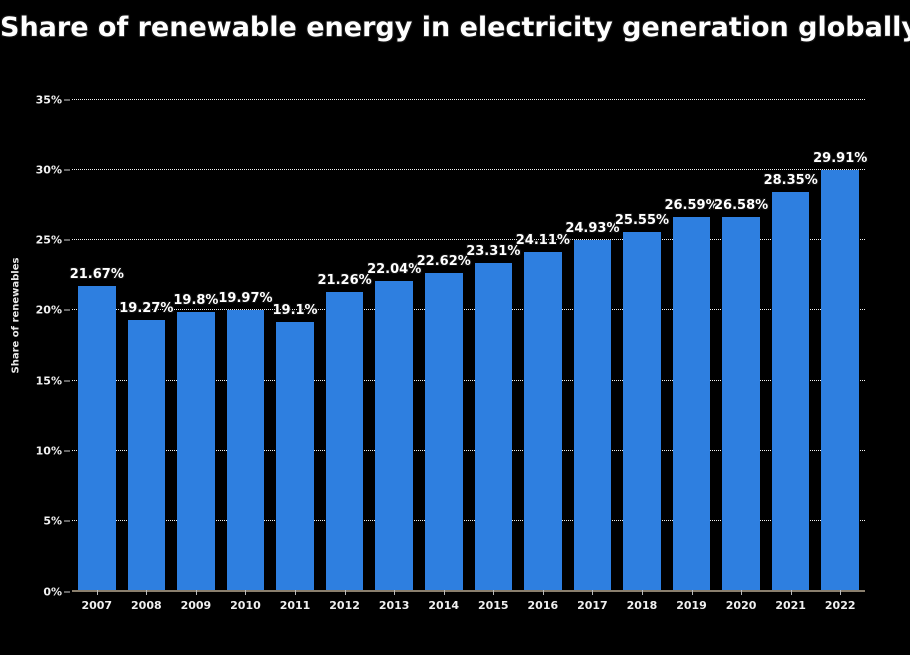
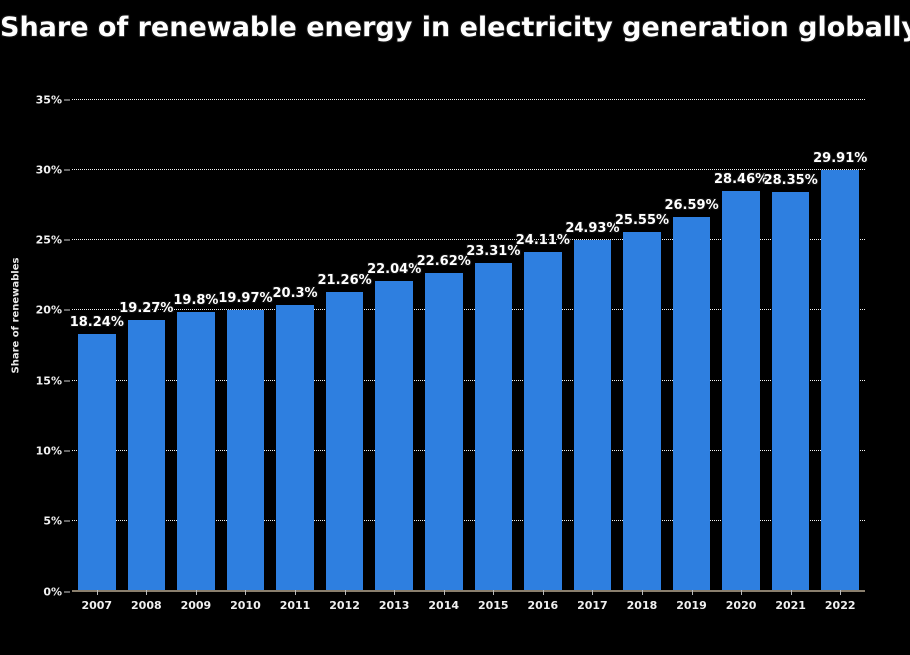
2007: 21.67% -> 18.24%
2011: 19.1% -> 20.3%
2020: 26.58% -> 28.46%
